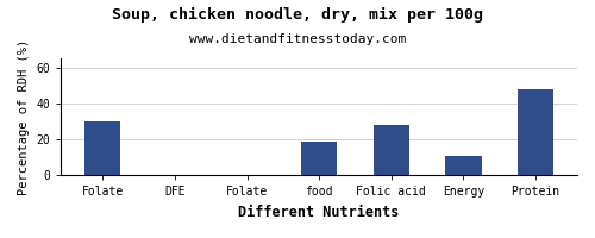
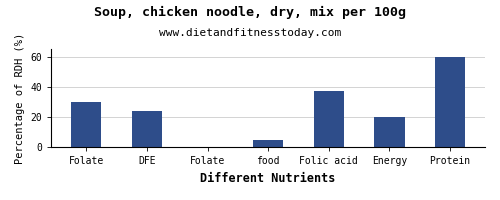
DFE: 0 -> 24
food: 19 -> 5
Folic acid: 28 -> 37
Energy: 11 -> 20
Protein: 48 -> 60
